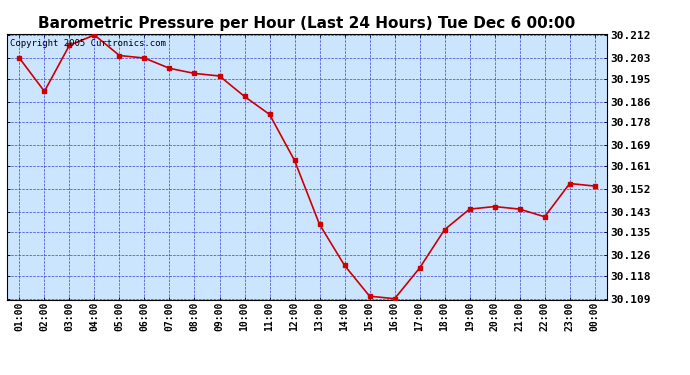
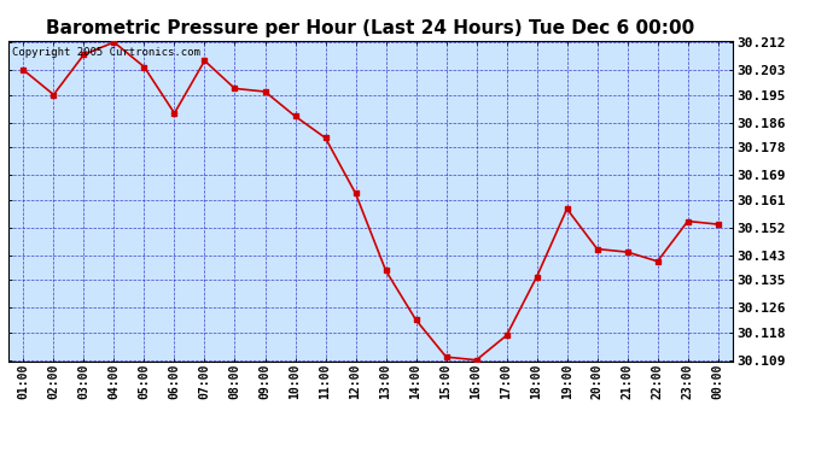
02:00: 30.190 -> 30.195
06:00: 30.203 -> 30.189
07:00: 30.199 -> 30.206
17:00: 30.121 -> 30.117
19:00: 30.144 -> 30.158
